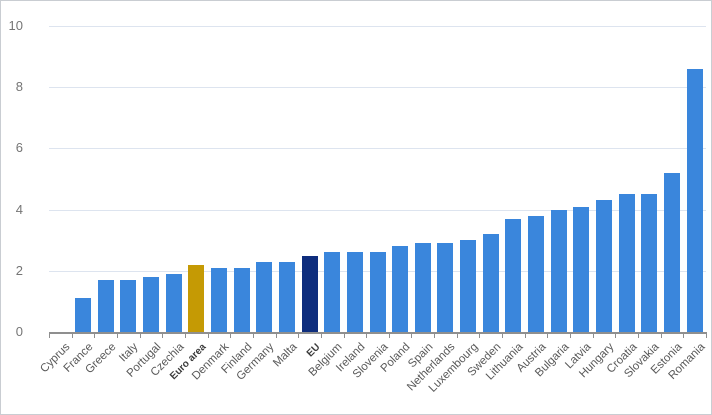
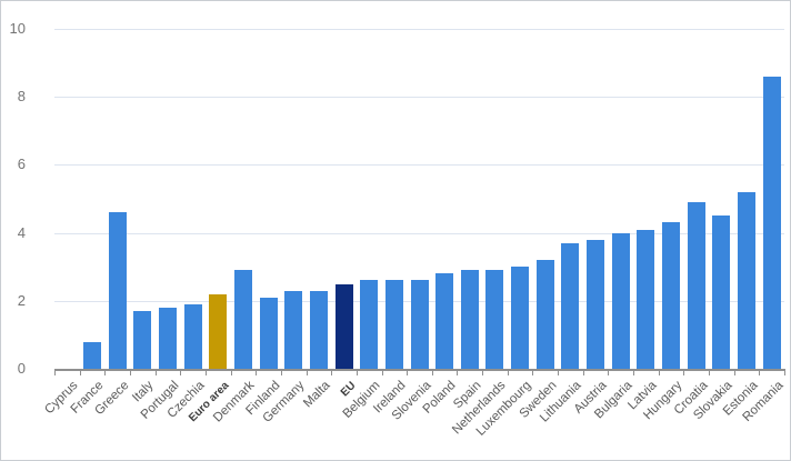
France: 1.1 -> 0.8
Greece: 1.7 -> 4.6
Denmark: 2.1 -> 2.9
Croatia: 4.5 -> 4.9
